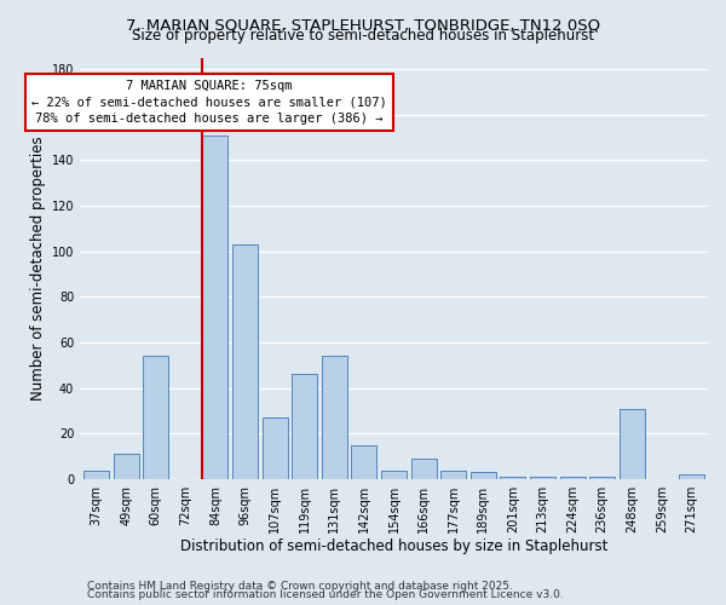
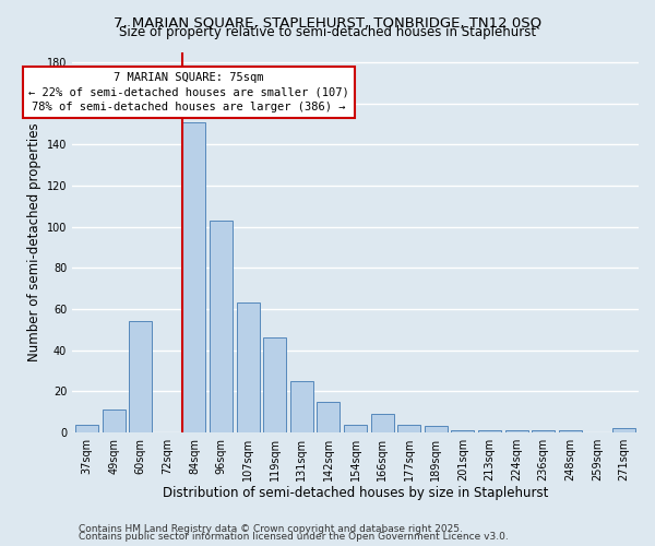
107sqm: 27 -> 63
131sqm: 54 -> 25
248sqm: 31 -> 1
